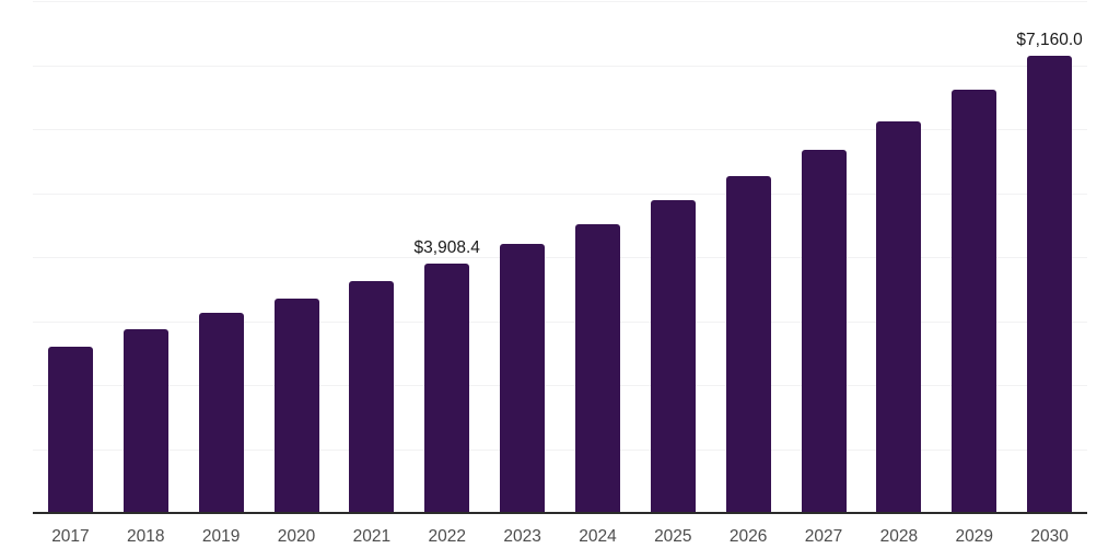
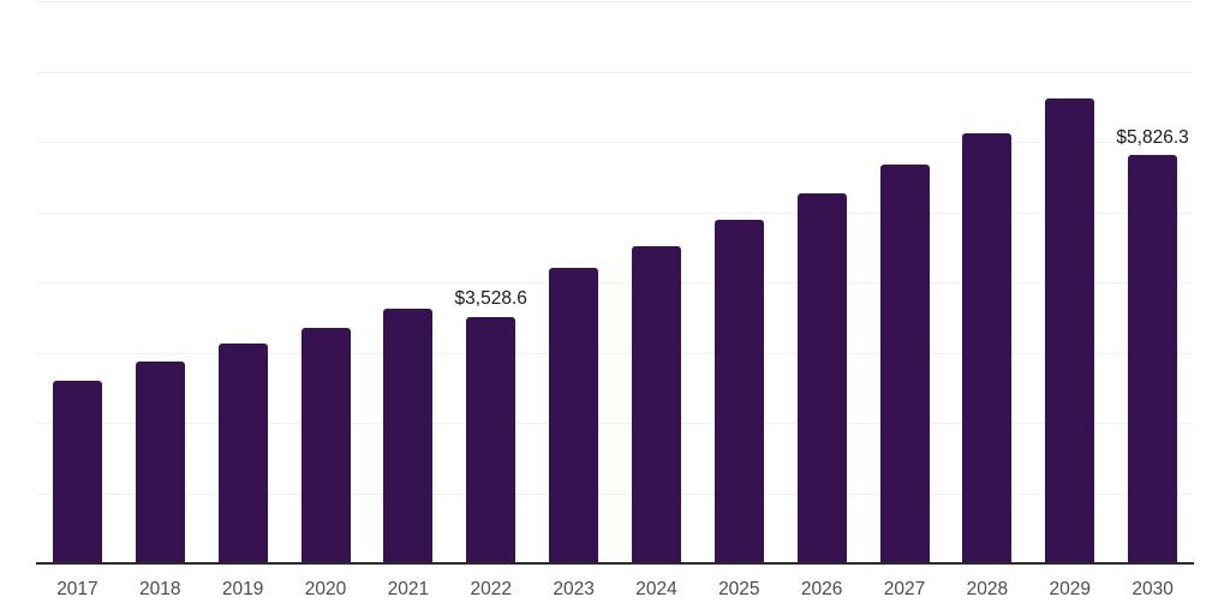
2022: $3,908.4 -> $3,528.6
2030: $7,160.0 -> $5,826.3
